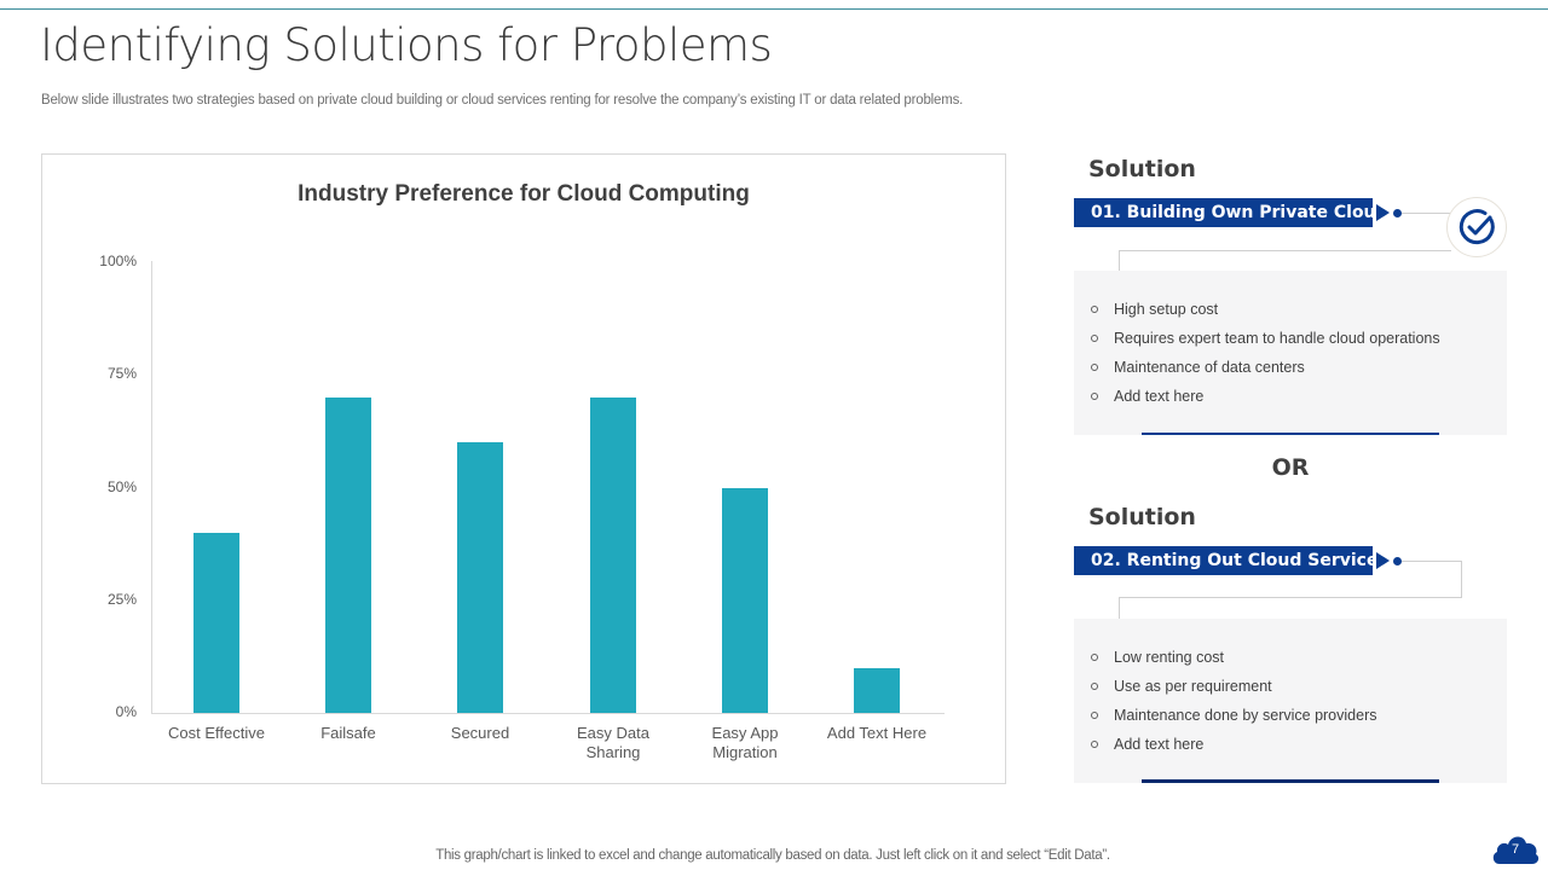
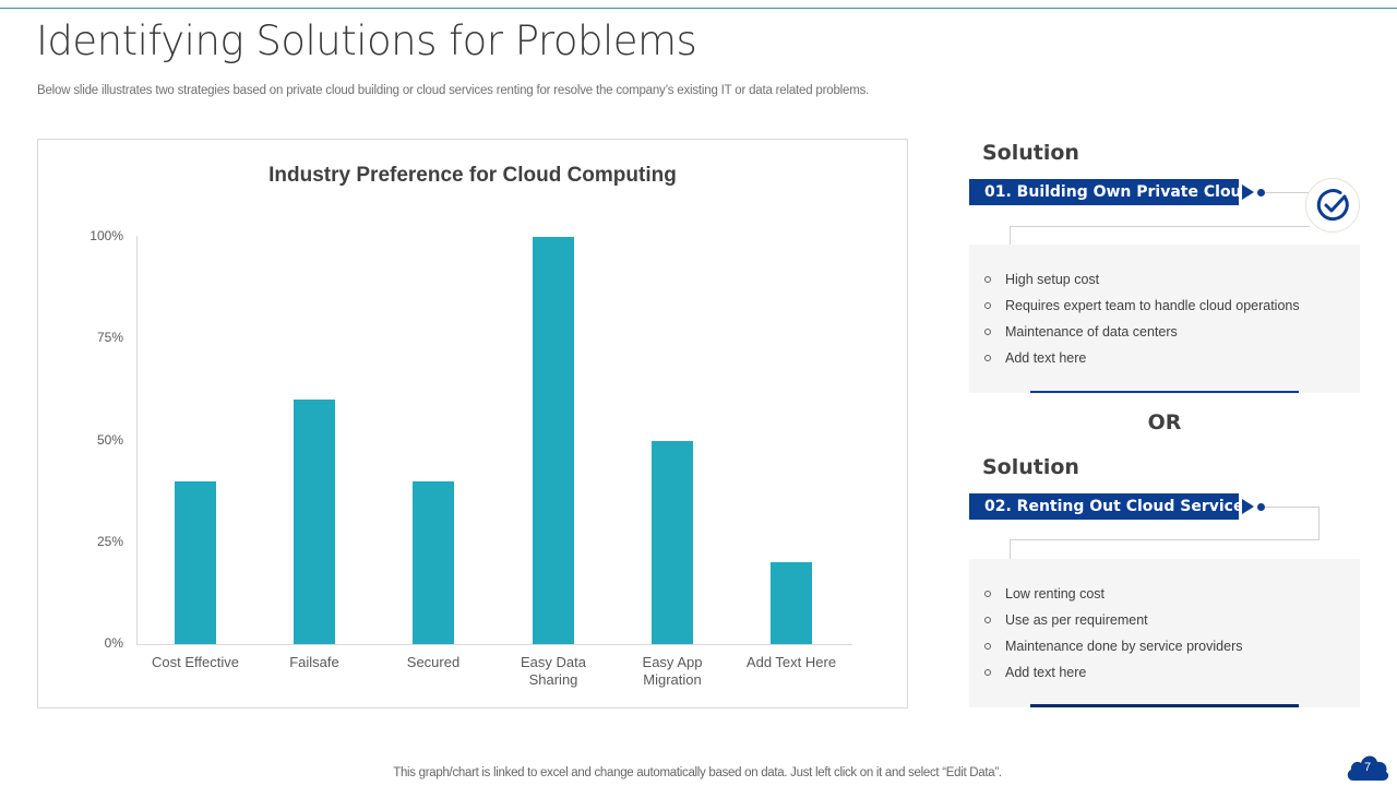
Failsafe: 70% -> 60%
Secured: 60% -> 40%
Easy Data Sharing: 70% -> 100%
Add Text Here: 10% -> 20%
